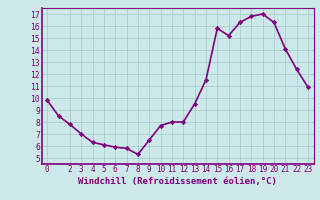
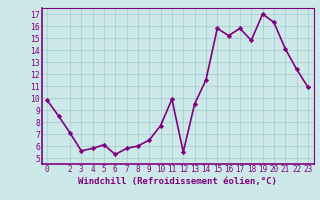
2: 7.8 -> 7.1
3: 7.0 -> 5.6
4: 6.3 -> 5.8
6: 5.9 -> 5.3
8: 5.3 -> 6.0
11: 8.0 -> 9.9
12: 8.0 -> 5.5
17: 16.3 -> 15.8
18: 16.8 -> 14.8
